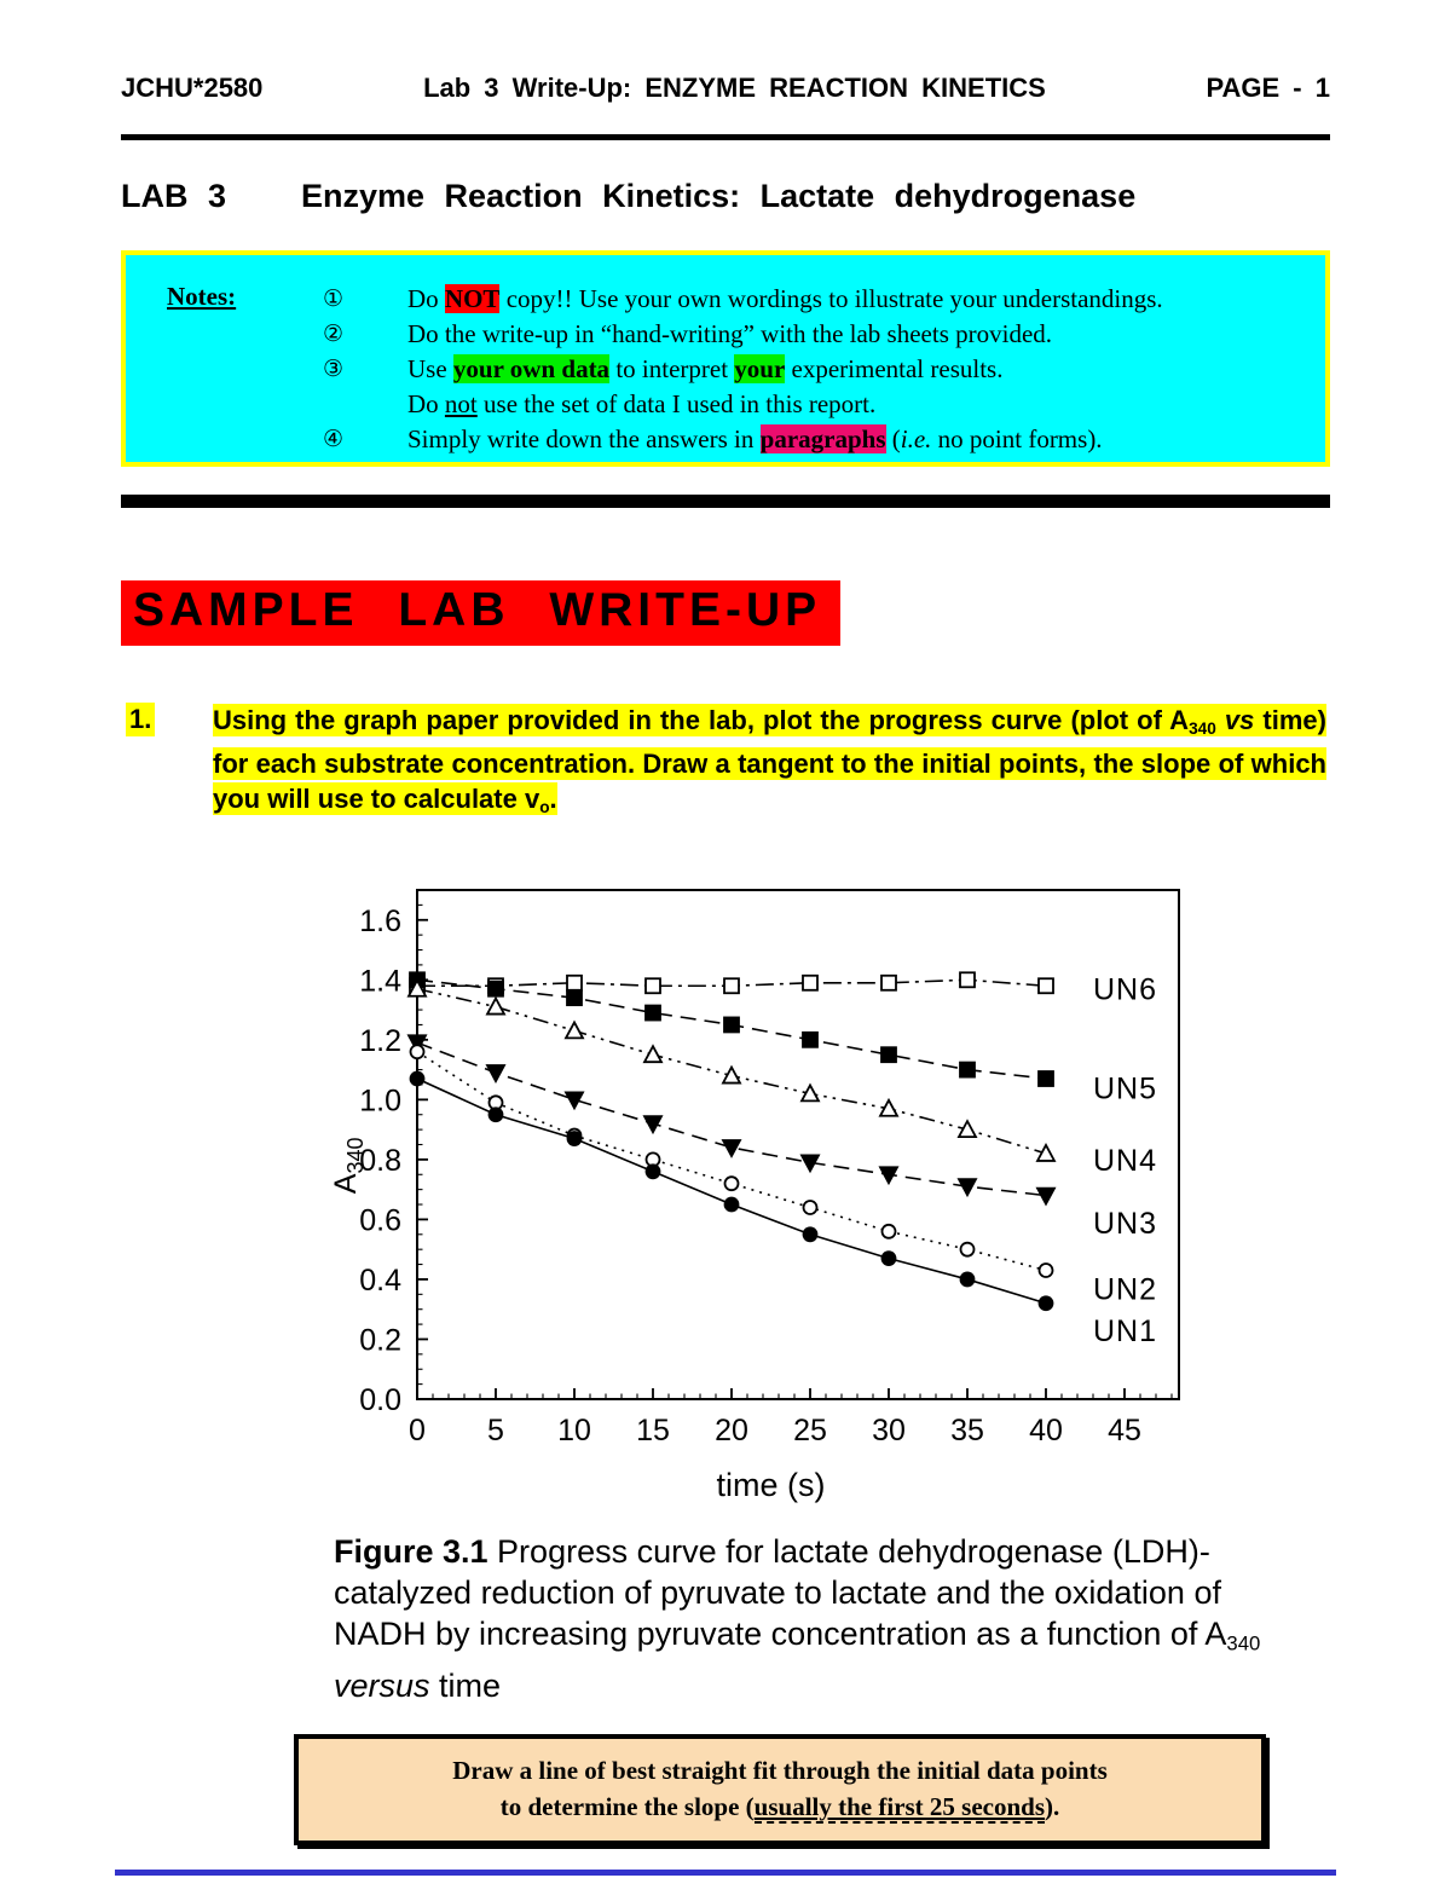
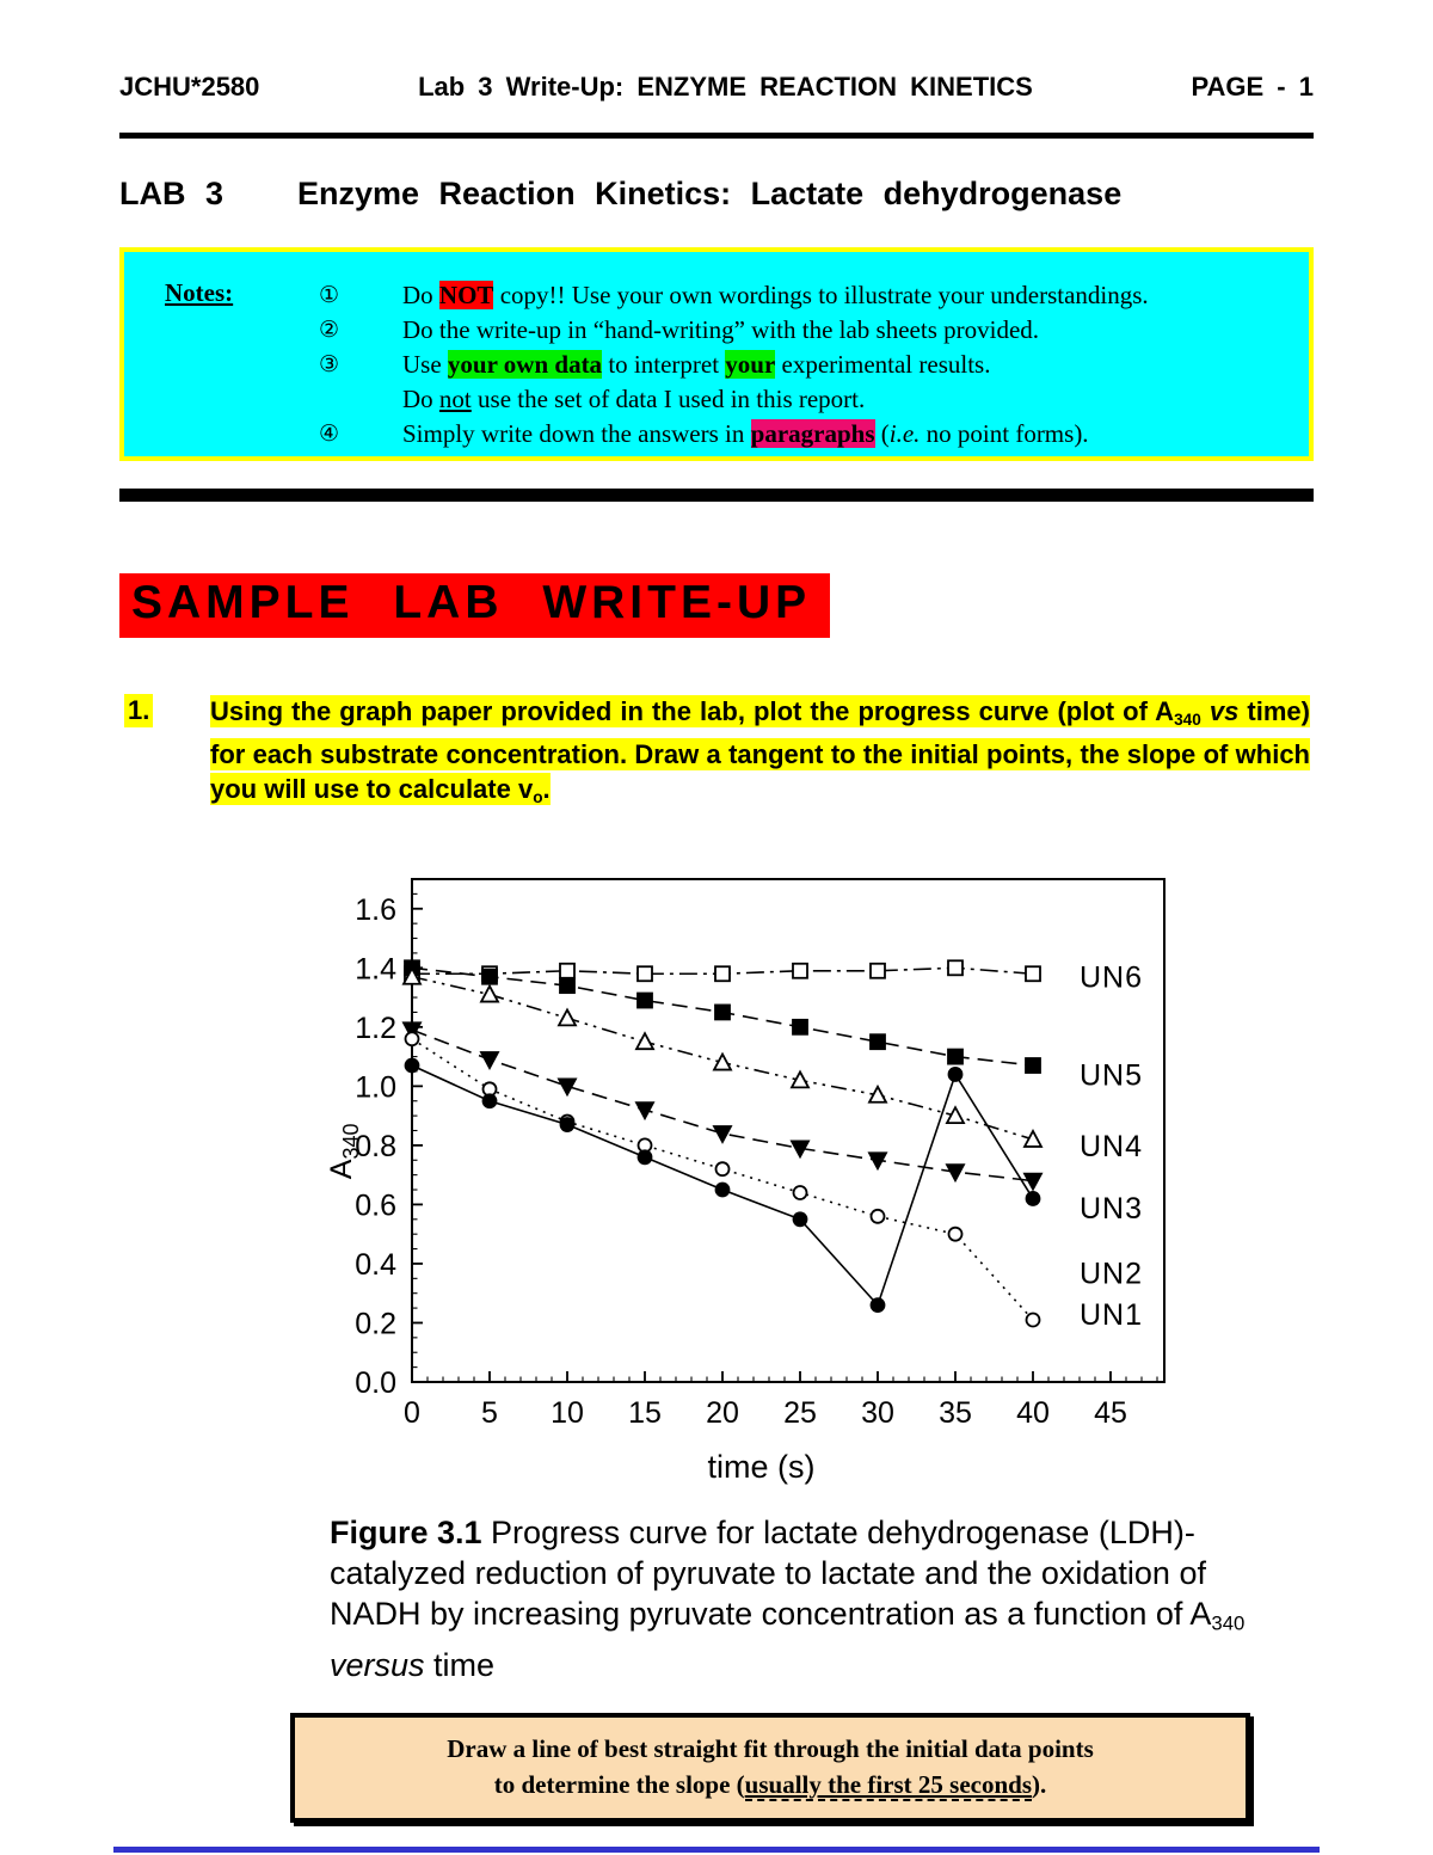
UN1/30: 0.47 -> 0.26
UN1/35: 0.40 -> 1.04
UN2/40: 0.43 -> 0.21
UN1/40: 0.32 -> 0.62
